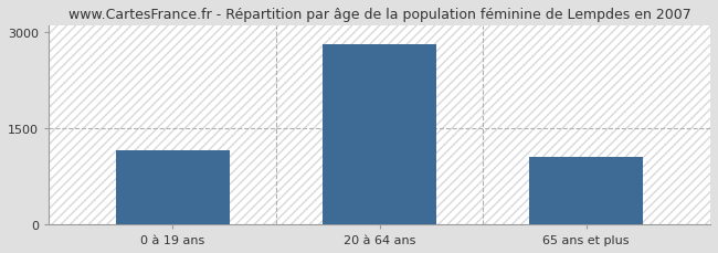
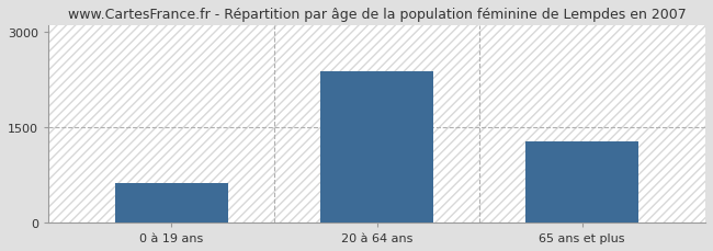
0 à 19 ans: 1150 -> 620
20 à 64 ans: 2800 -> 2380
65 ans et plus: 1050 -> 1280
